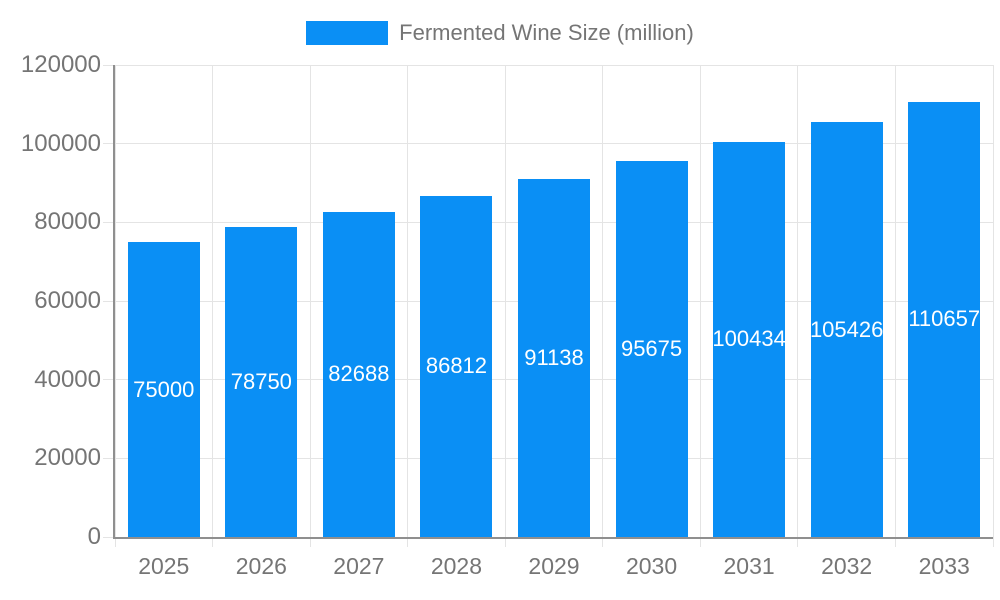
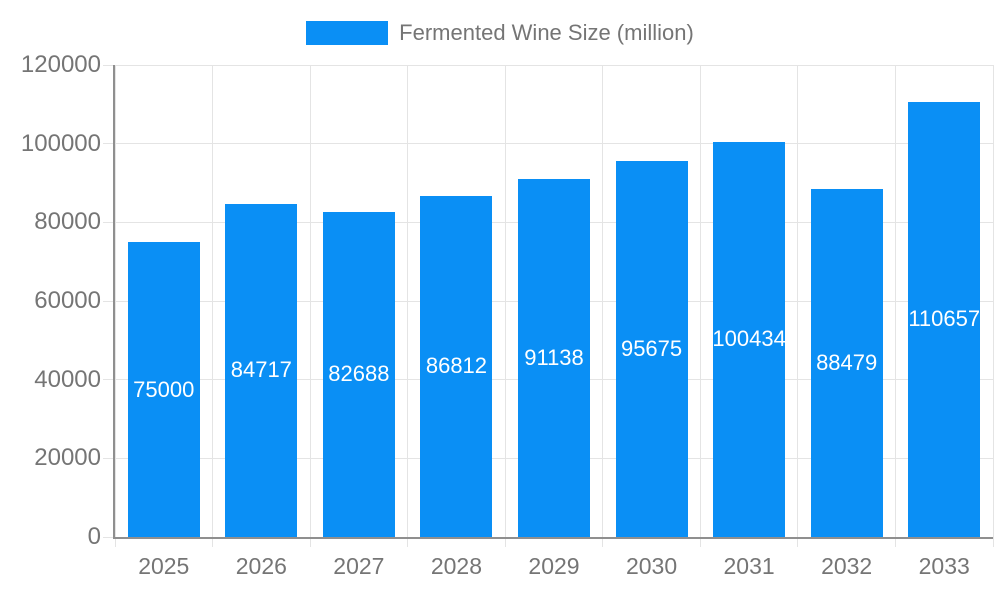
2026: 78750 -> 84717
2032: 105426 -> 88479
